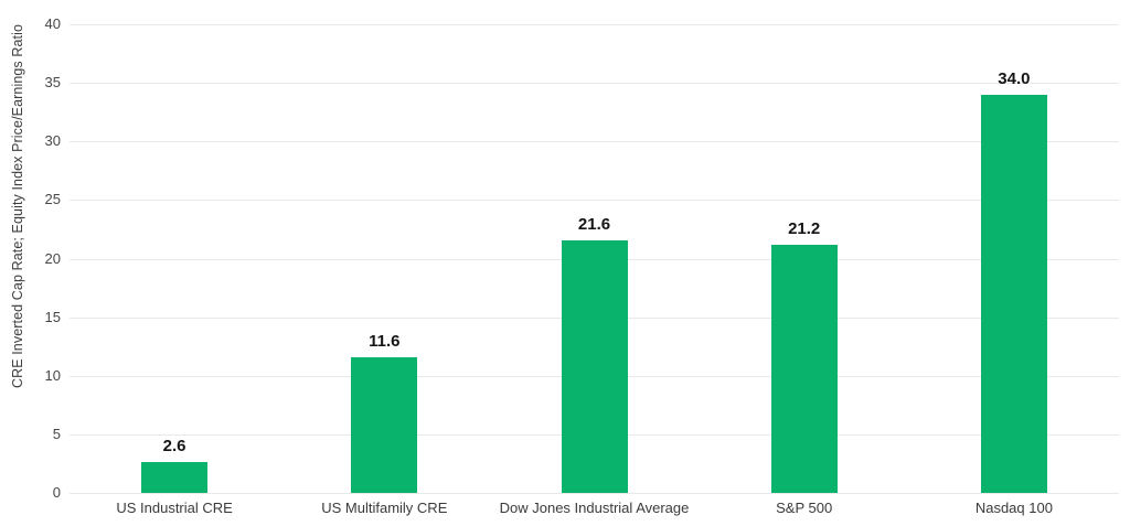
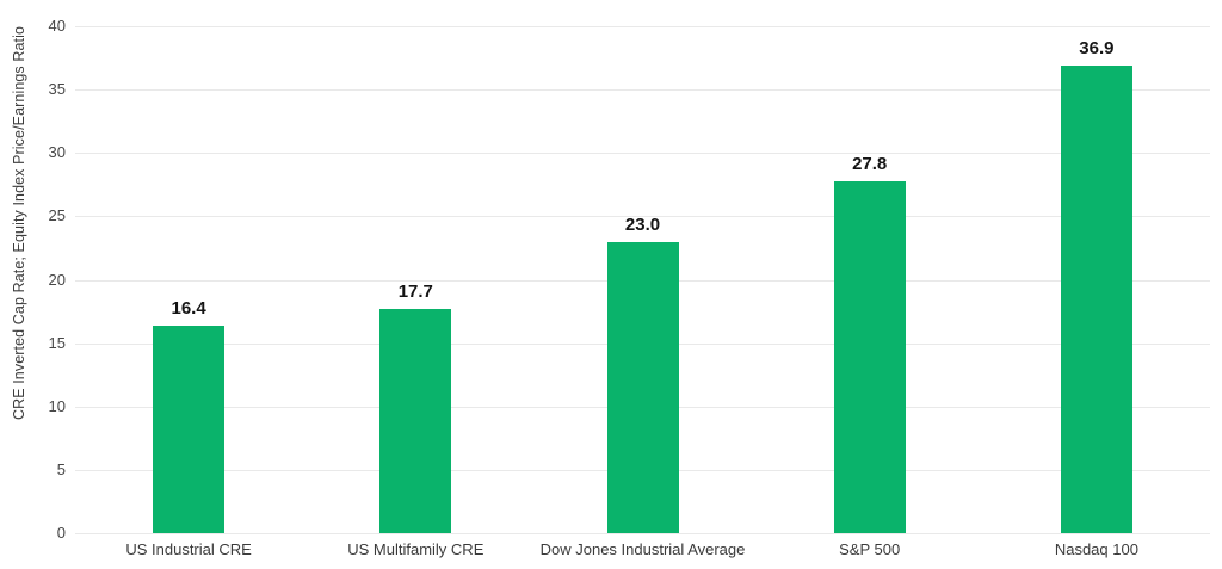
US Industrial CRE: 2.6 -> 16.4
US Multifamily CRE: 11.6 -> 17.7
Dow Jones Industrial Average: 21.6 -> 23.0
S&P 500: 21.2 -> 27.8
Nasdaq 100: 34.0 -> 36.9
